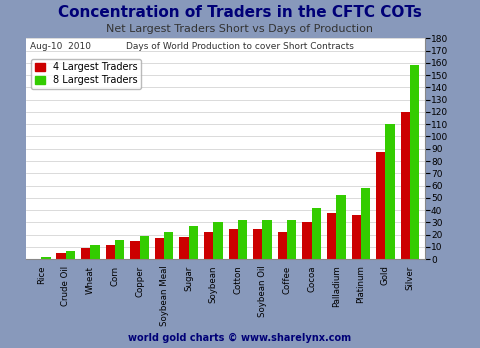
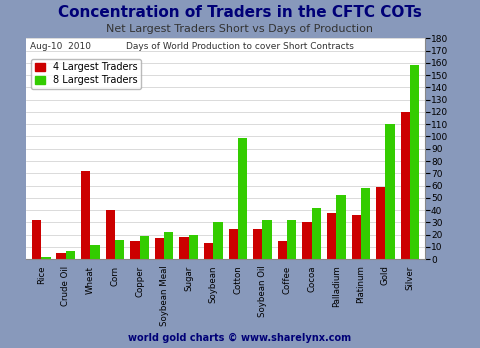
4 Largest Traders/Rice: 0 -> 32
4 Largest Traders/Wheat: 9 -> 72
4 Largest Traders/Corn: 12 -> 40
8 Largest Traders/Sugar: 27 -> 20
4 Largest Traders/Soybean: 22 -> 13
8 Largest Traders/Cotton: 32 -> 99
4 Largest Traders/Coffee: 22 -> 15
4 Largest Traders/Gold: 87 -> 59
